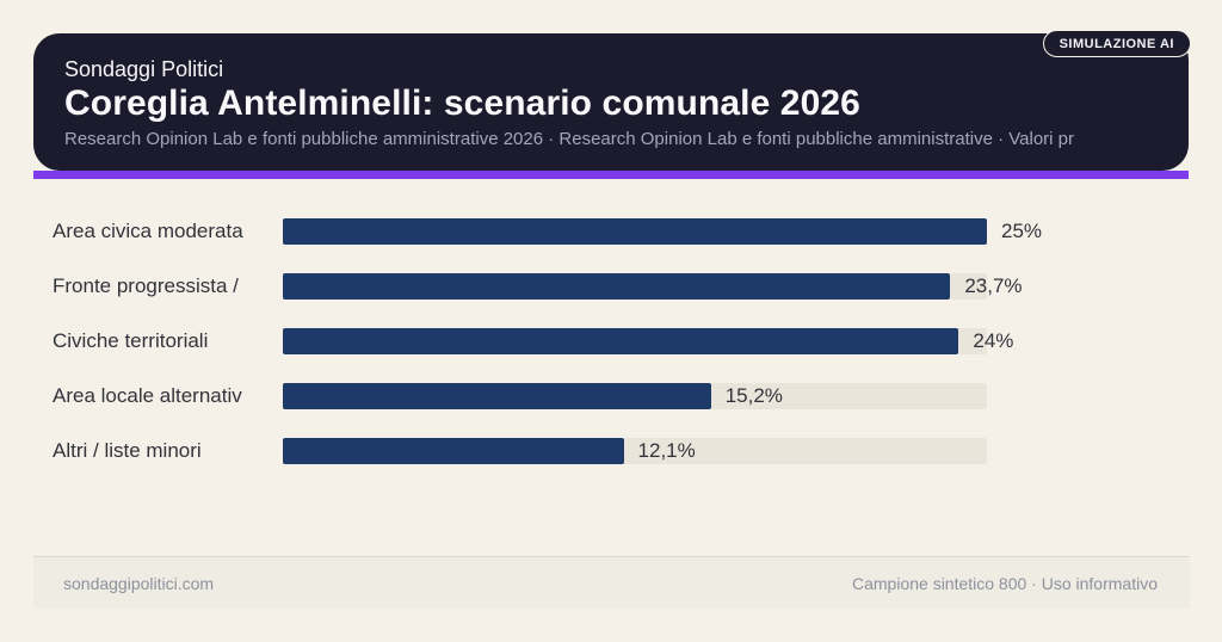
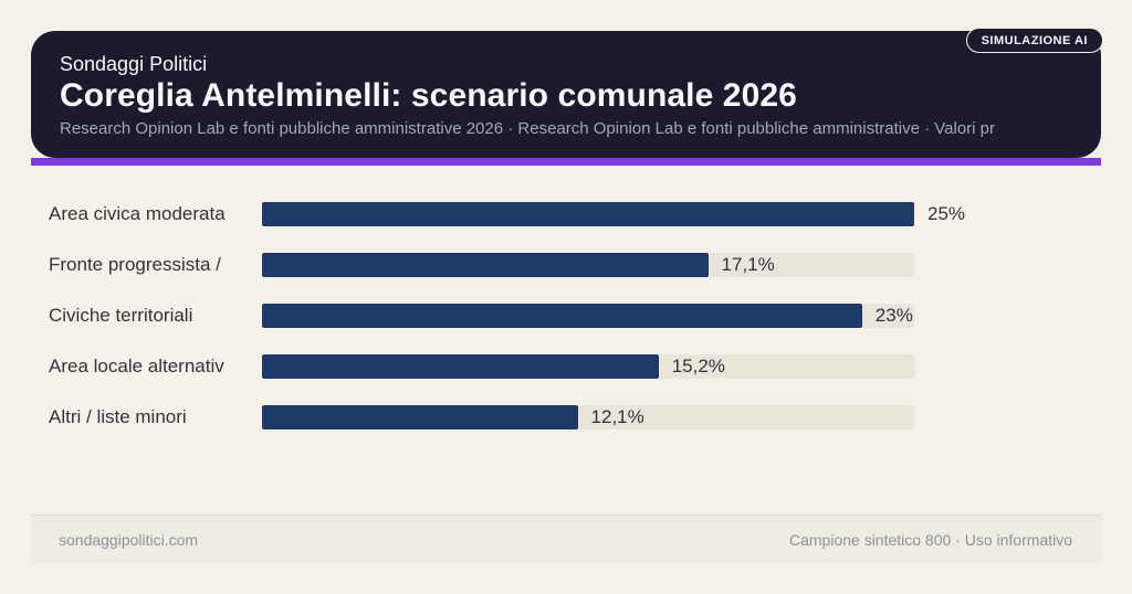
Fronte progressista /: 23,7% -> 17,1%
Civiche territoriali: 24% -> 23%
